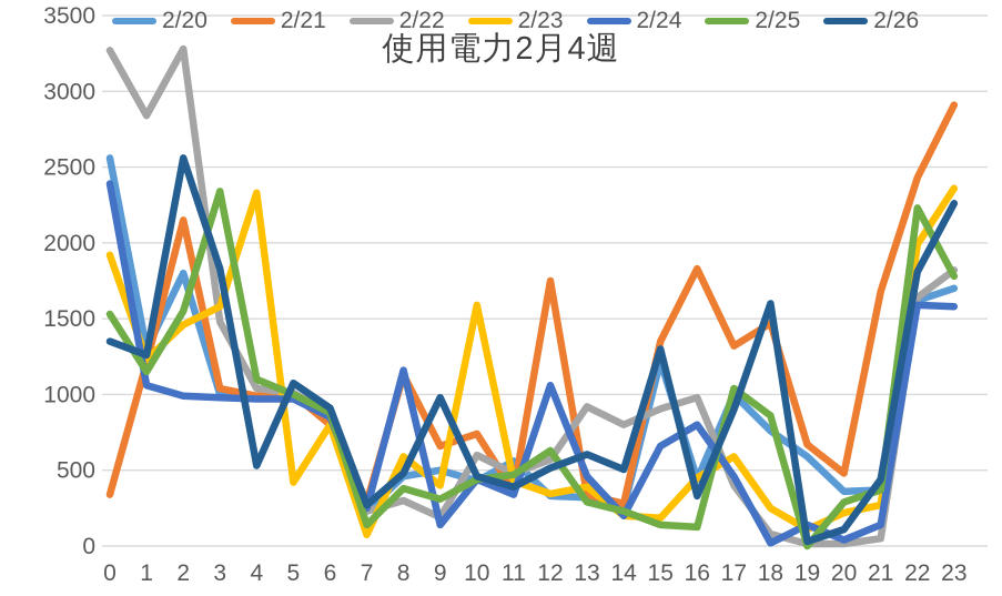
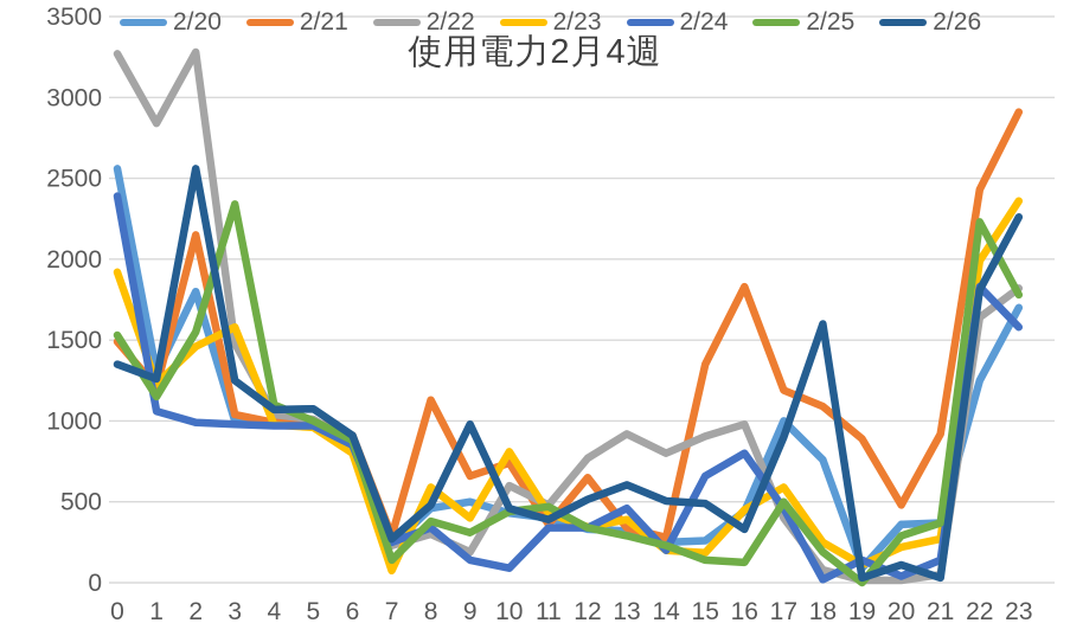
2/21/0: 340 -> 1490
2/26/3: 1830 -> 1250
2/23/4: 2330 -> 980
2/26/4: 530 -> 1070
2/23/5: 420 -> 960
2/21/6: 800 -> 910
2/24/8: 1160 -> 340
2/23/10: 1590 -> 810
2/24/10: 440 -> 90
2/20/11: 560 -> 400
2/21/12: 1750 -> 650
2/22/12: 570 -> 770
2/24/12: 1060 -> 340
2/25/12: 630 -> 340
2/20/15: 1220 -> 260
2/26/15: 1300 -> 490
2/21/17: 1320 -> 1190
2/25/17: 1040 -> 500
2/21/18: 1470 -> 1090
2/25/18: 860 -> 190
2/20/19: 590 -> 90
2/21/19: 670 -> 890
2/21/21: 1680 -> 920
2/26/21: 440 -> 30
2/20/22: 1620 -> 1250
2/24/22: 1590 -> 1830
